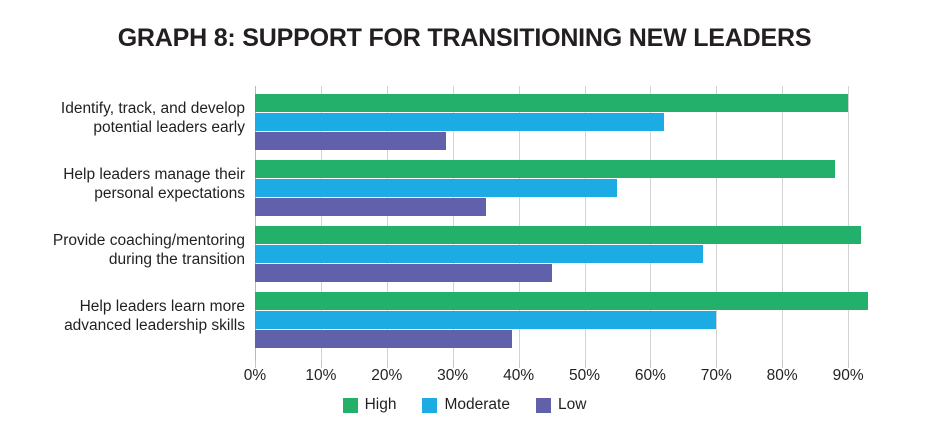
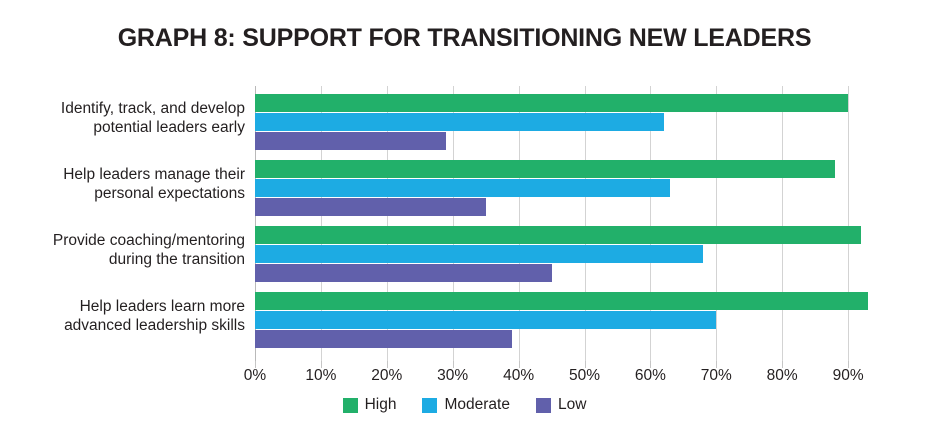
Moderate/Help leaders manage their personal expectations: 55% -> 63%
